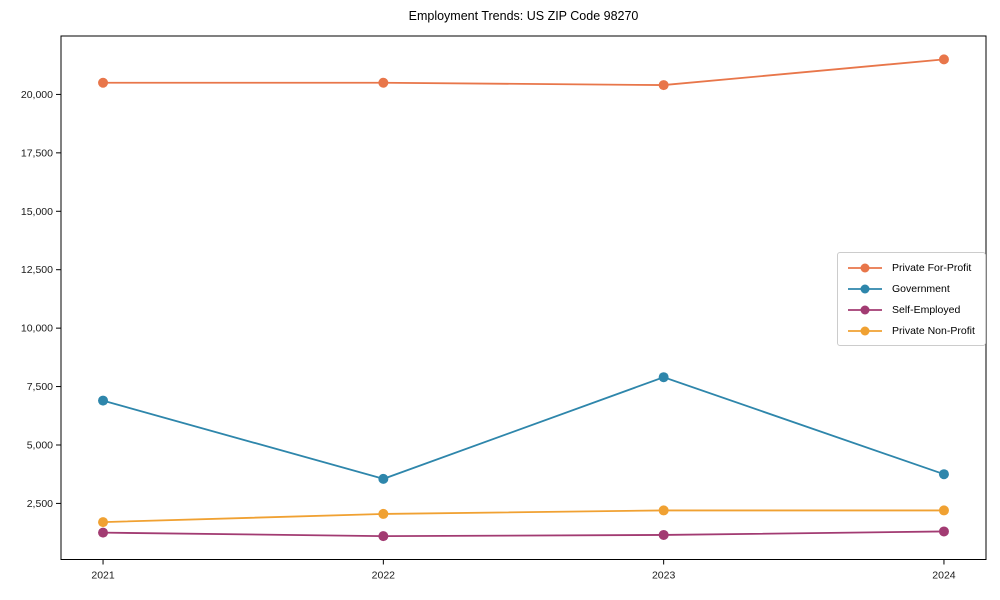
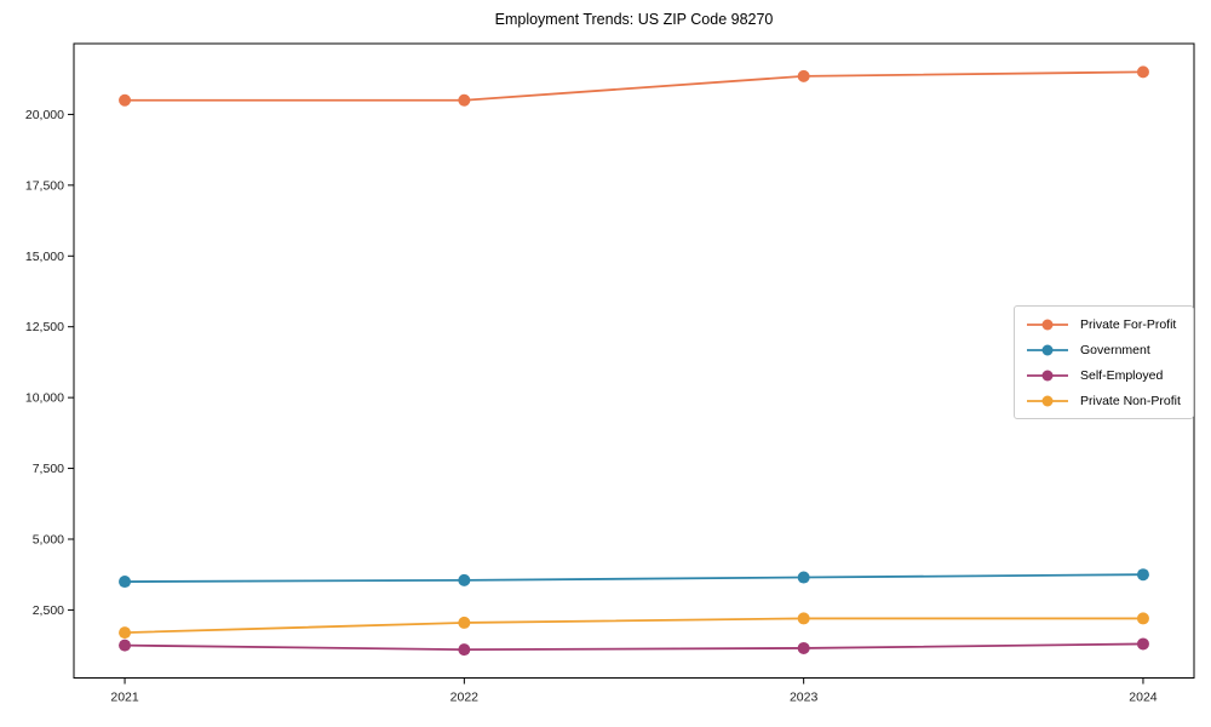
Government/2021: 6900 -> 3500
Private For-Profit/2023: 20400 -> 21400
Government/2023: 7900 -> 3600
